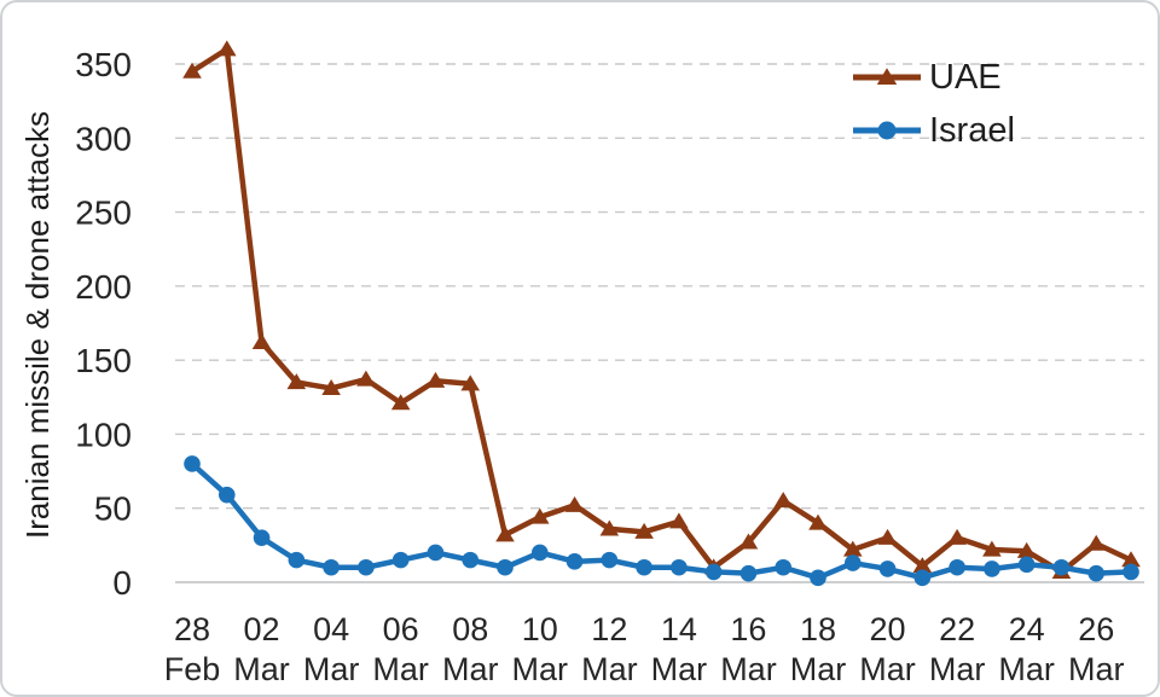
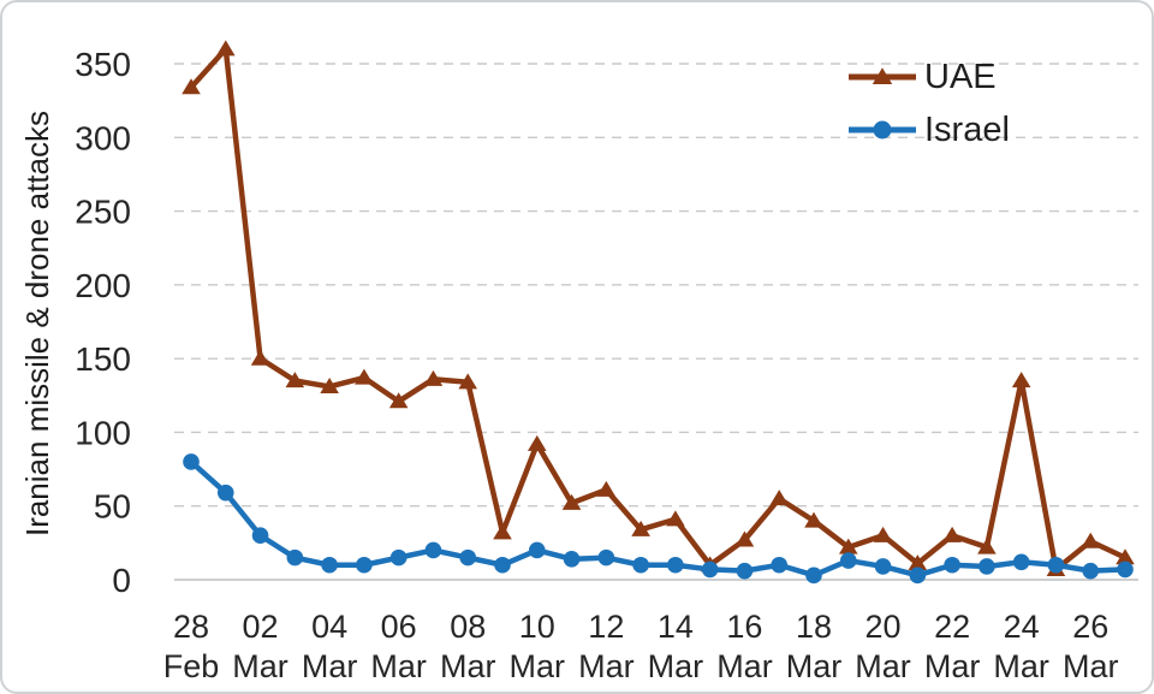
UAE/28 Feb: 345 -> 334
UAE/02 Mar: 162 -> 150
UAE/10 Mar: 44 -> 92
UAE/12 Mar: 36 -> 61
UAE/24 Mar: 21 -> 135
